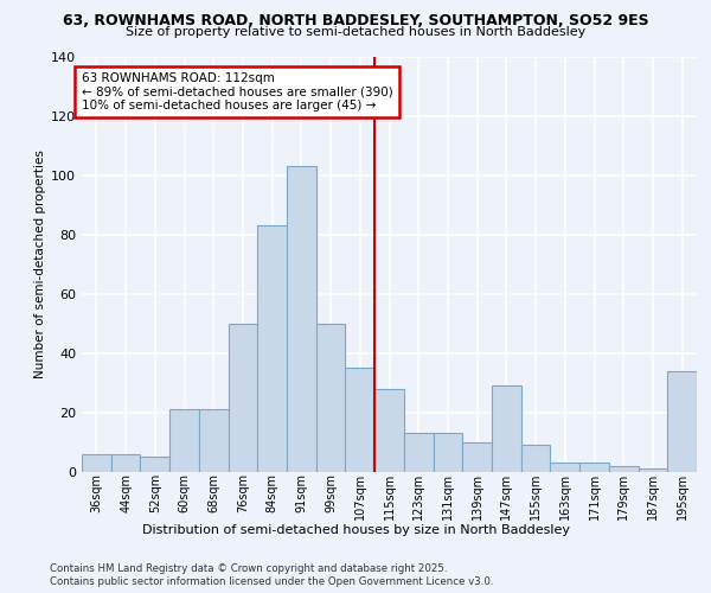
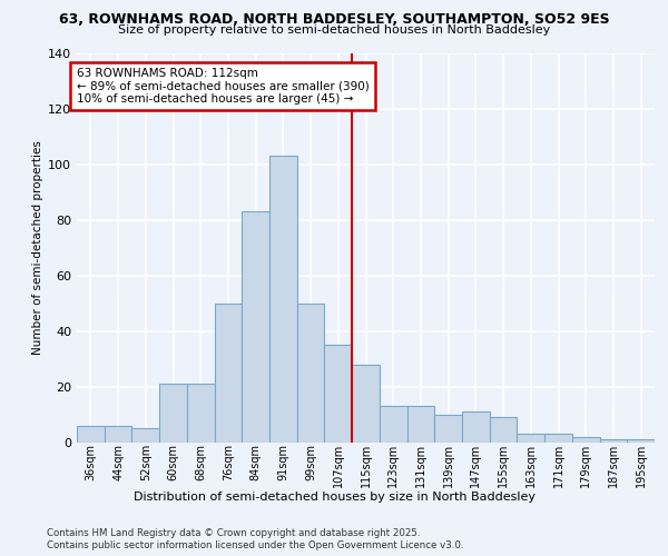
147sqm: 29 -> 11
195sqm: 34 -> 1
